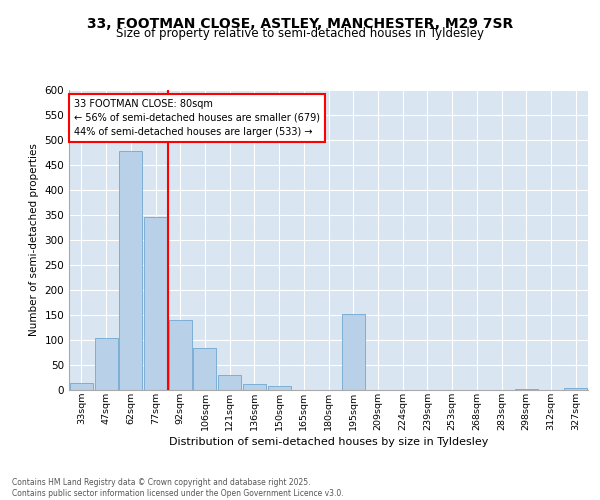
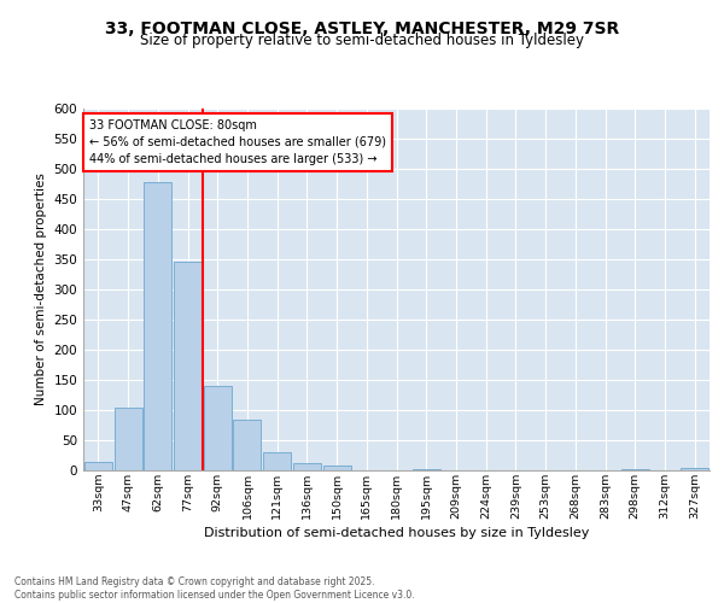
195sqm: 152 -> 3
